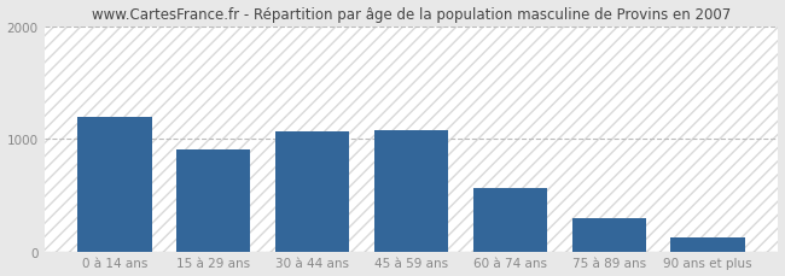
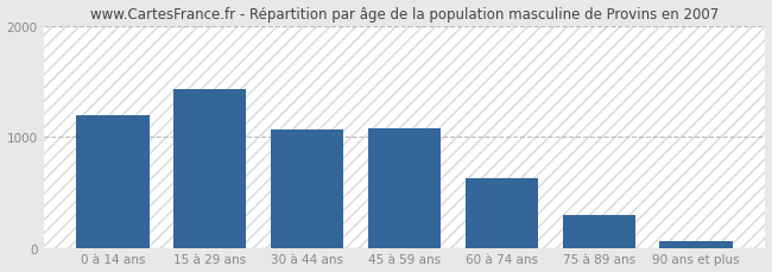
15 à 29 ans: 900 -> 1430
60 à 74 ans: 560 -> 630
90 ans et plus: 120 -> 60
